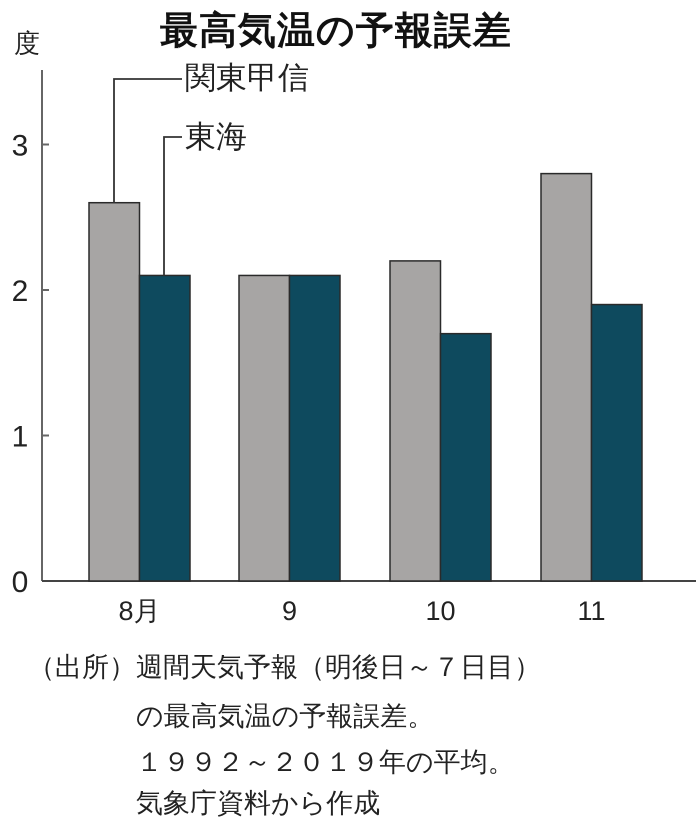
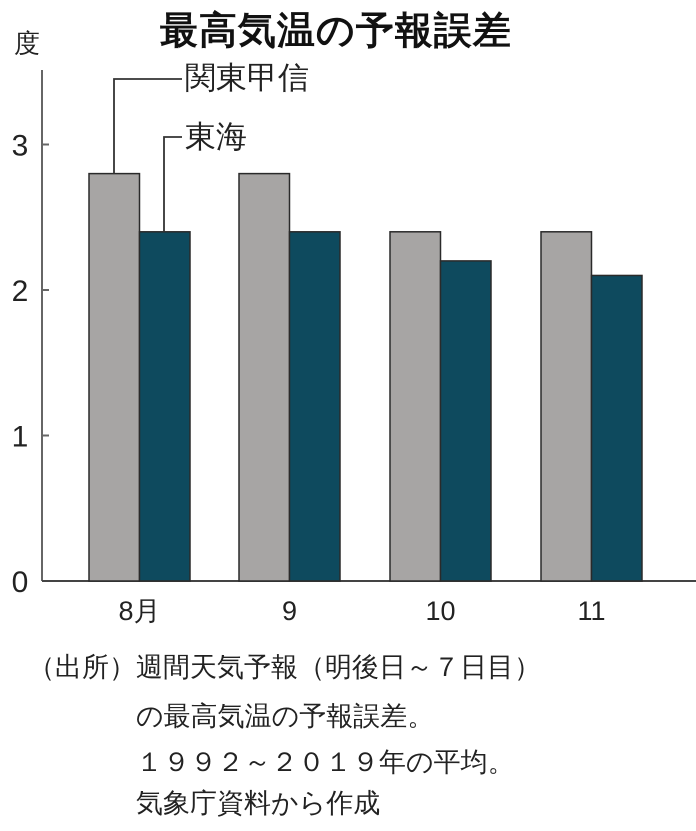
関東甲信/8月: 2.6 -> 2.8
東海/8月: 2.1 -> 2.4
関東甲信/9: 2.1 -> 2.8
東海/9: 2.1 -> 2.4
関東甲信/10: 2.2 -> 2.4
東海/10: 1.7 -> 2.2
関東甲信/11: 2.8 -> 2.4
東海/11: 1.9 -> 2.1
